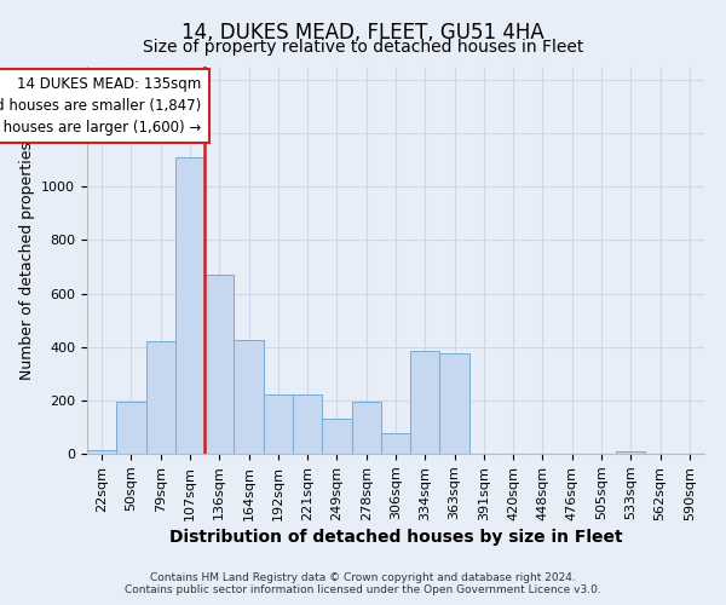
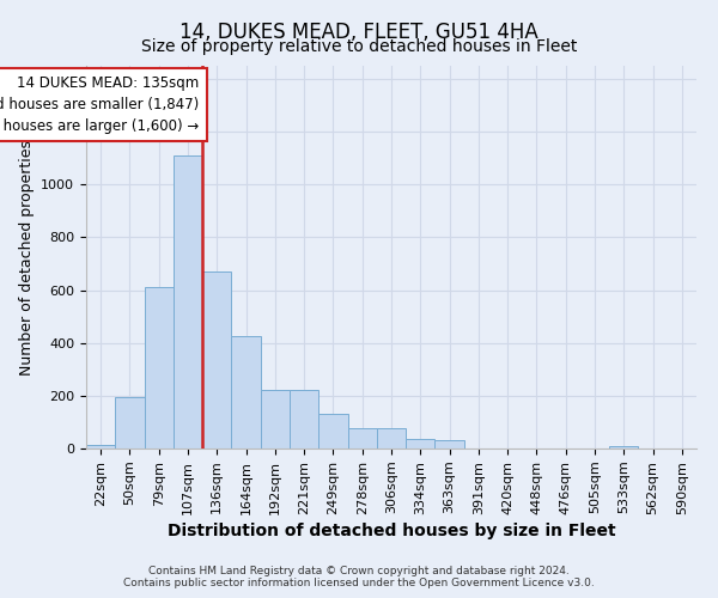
79sqm: 420 -> 610
278sqm: 195 -> 75
334sqm: 385 -> 35
363sqm: 375 -> 30
